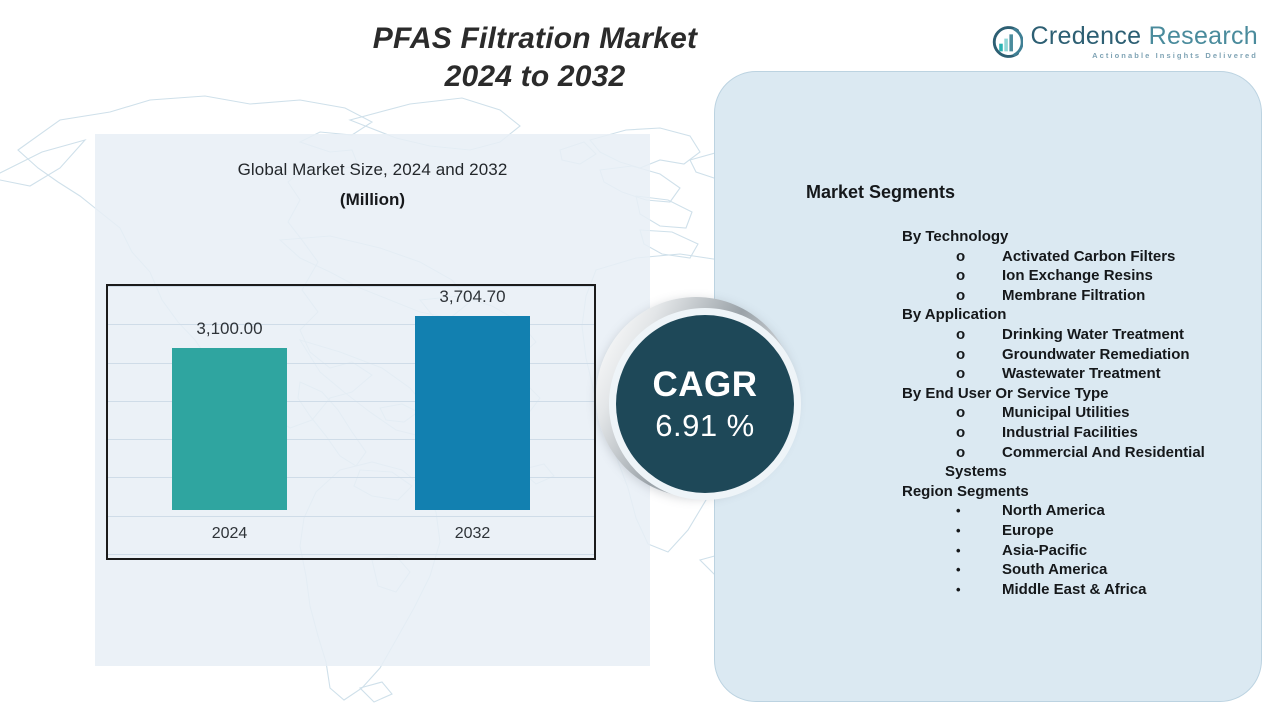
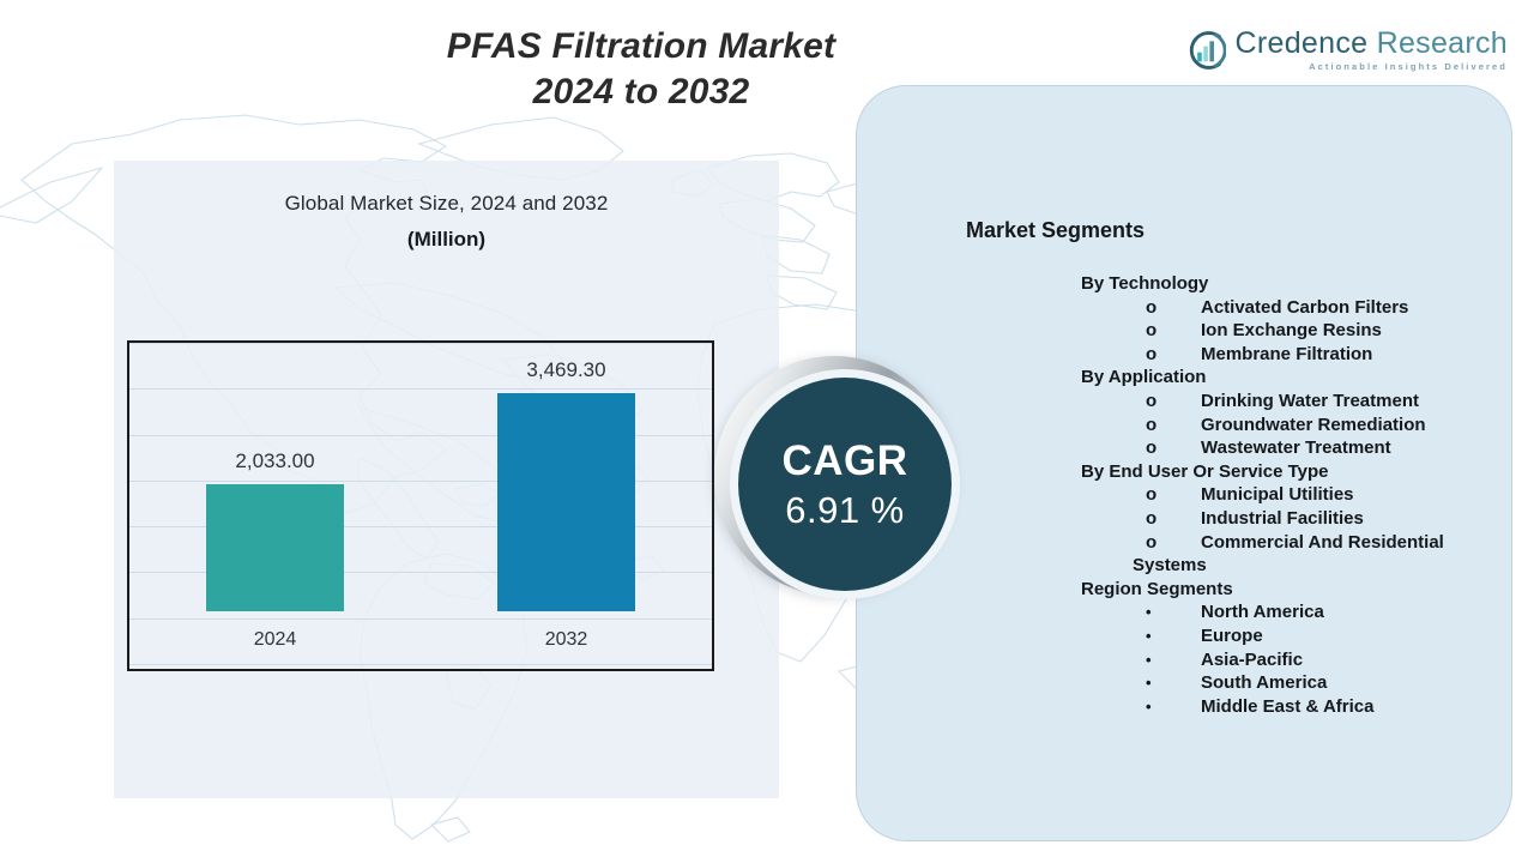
2024: 3,100.00 -> 2,033.00
2032: 3,704.70 -> 3,469.30
